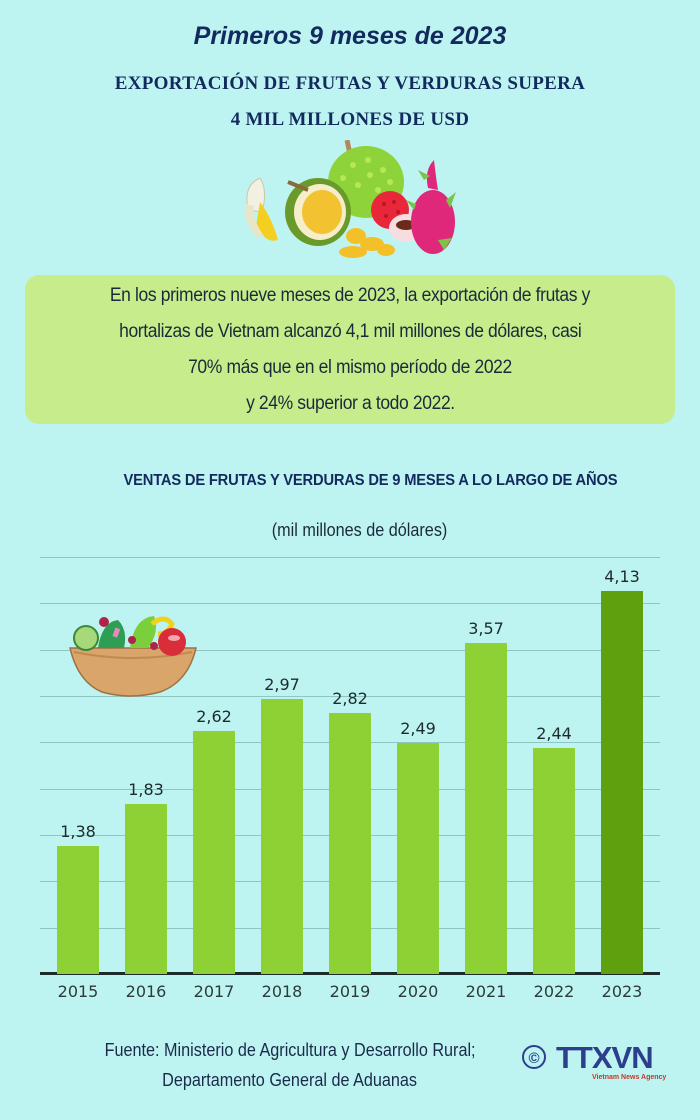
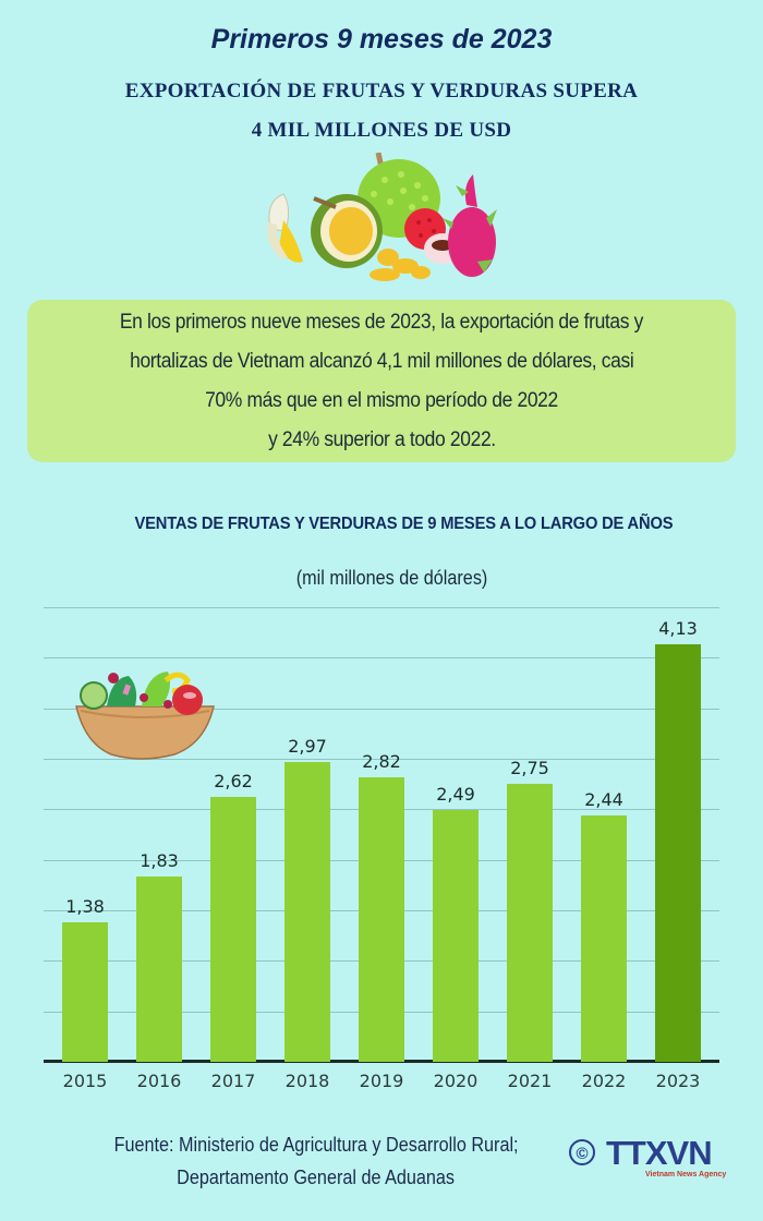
2021: 3,57 -> 2,75
